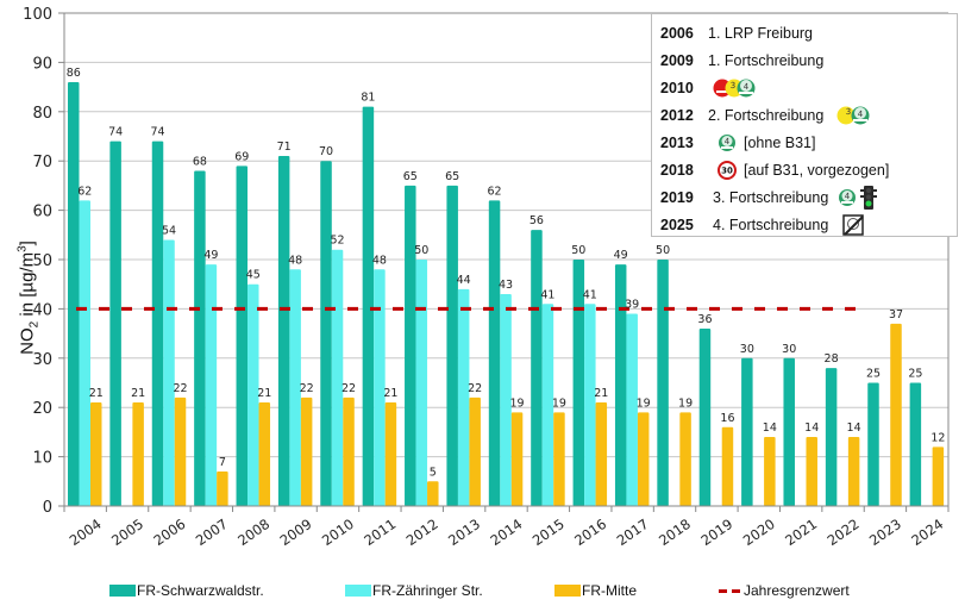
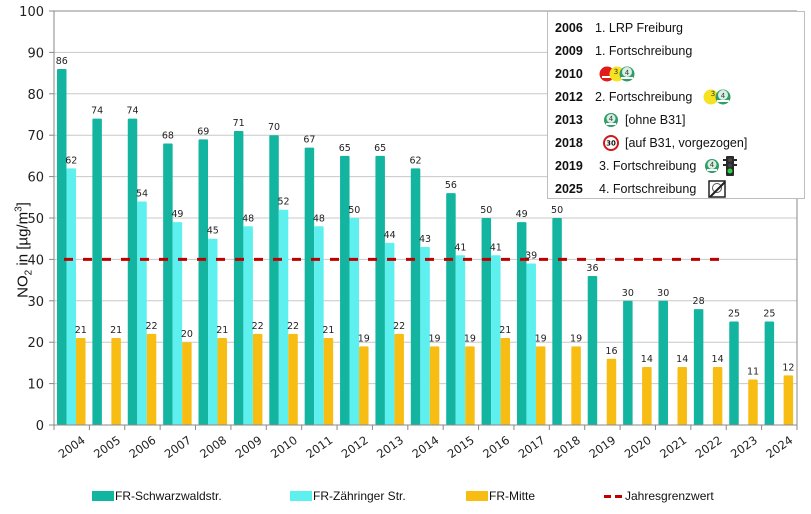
FR-Mitte/2007: 7 -> 20
FR-Schwarzwaldstr./2011: 81 -> 67
FR-Mitte/2012: 5 -> 19
FR-Mitte/2023: 37 -> 11
